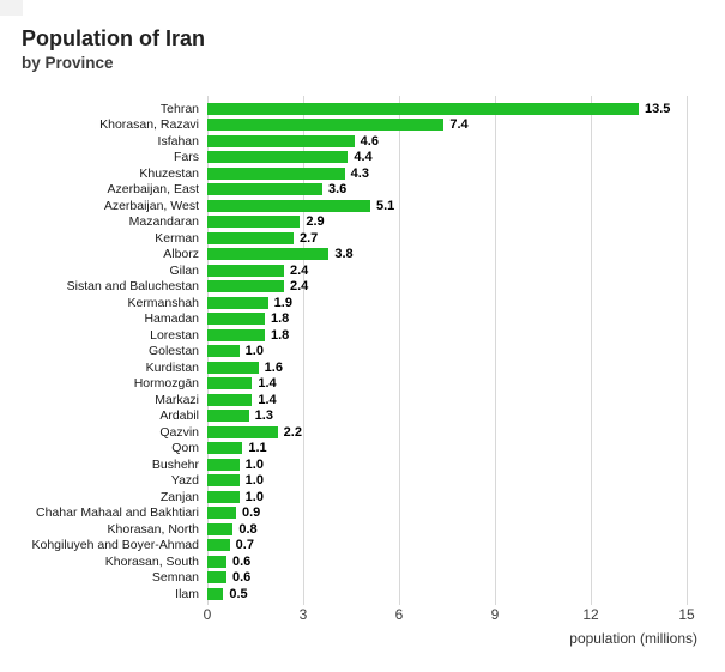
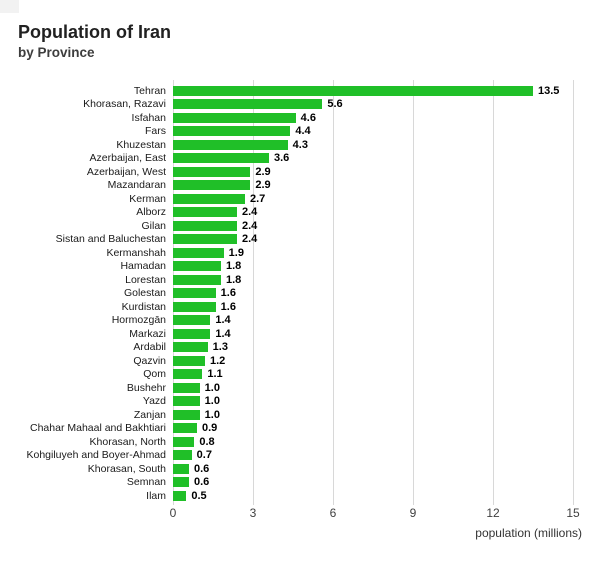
Khorasan, Razavi: 7.4 -> 5.6
Azerbaijan, West: 5.1 -> 2.9
Alborz: 3.8 -> 2.4
Golestan: 1.0 -> 1.6
Qazvin: 2.2 -> 1.2
